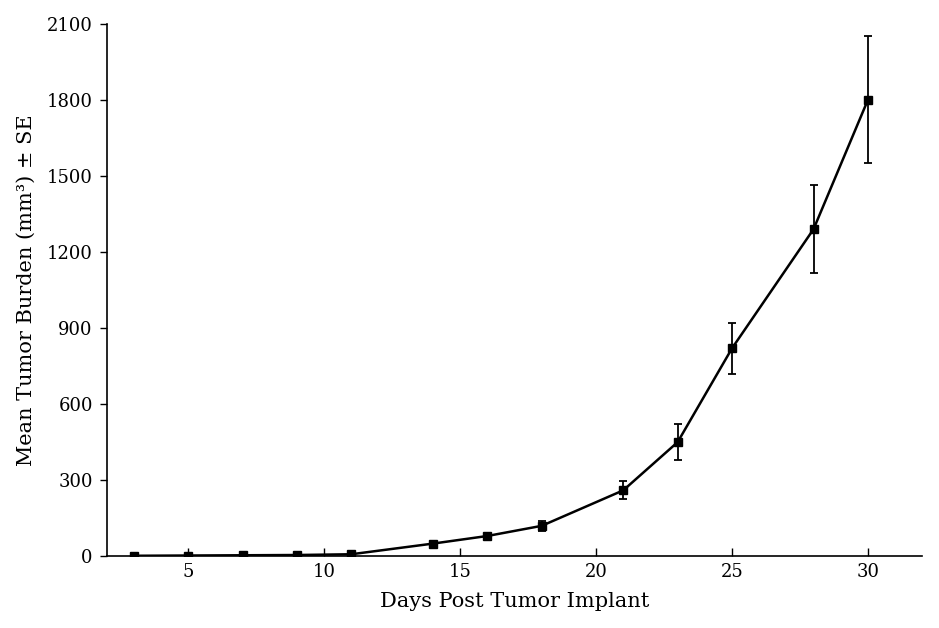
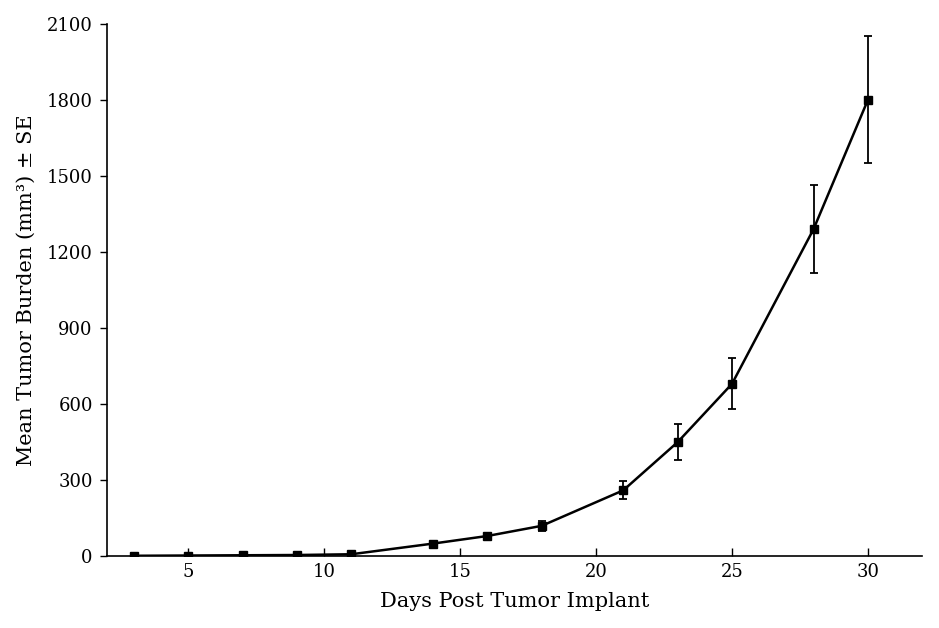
25: 820 -> 680
